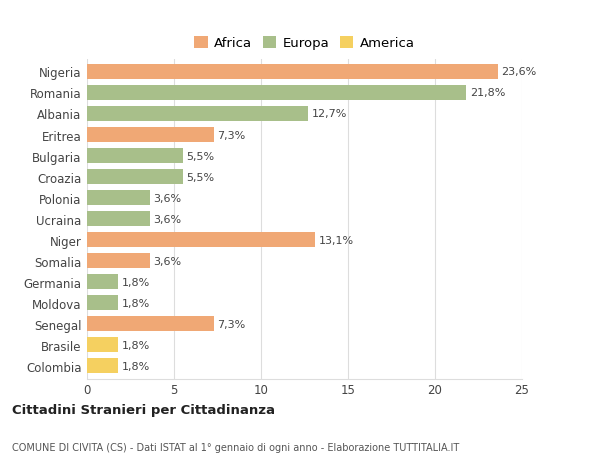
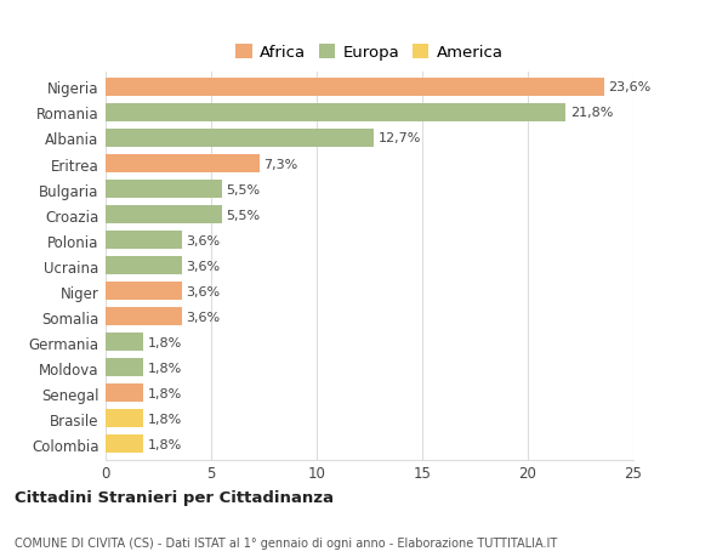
Niger: 13,1% -> 3,6%
Senegal: 7,3% -> 1,8%
